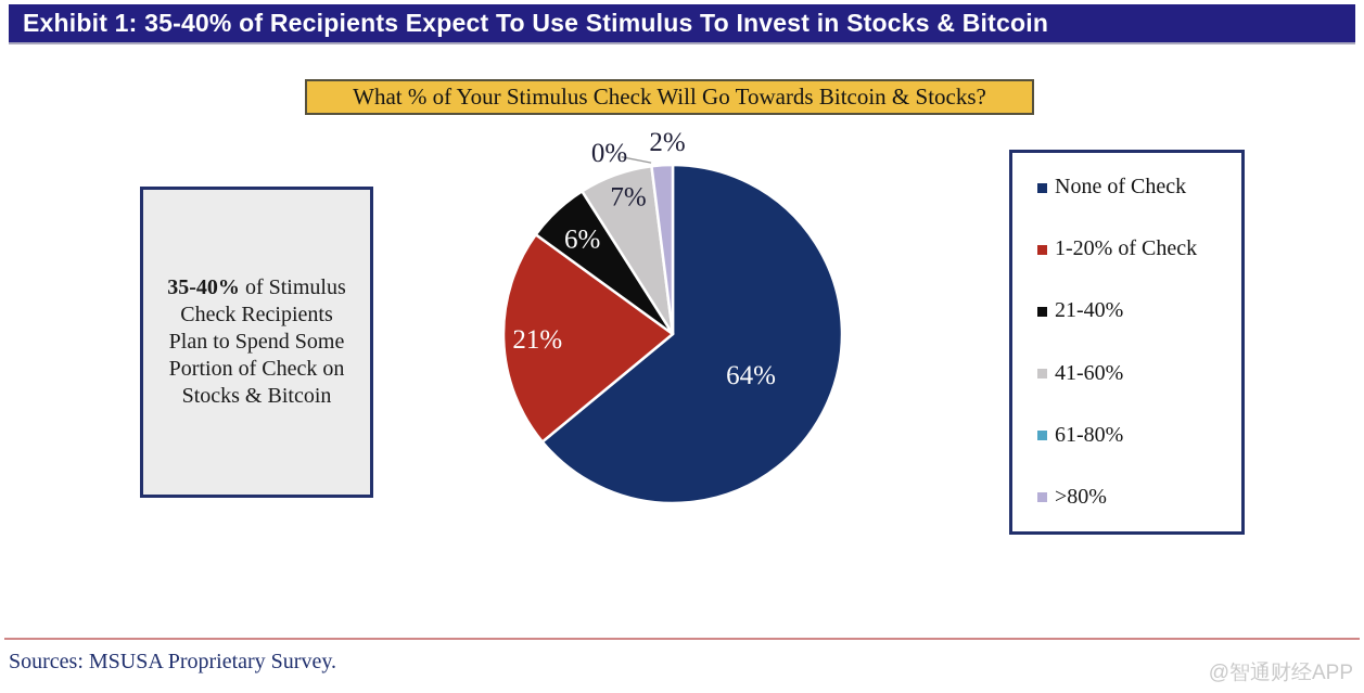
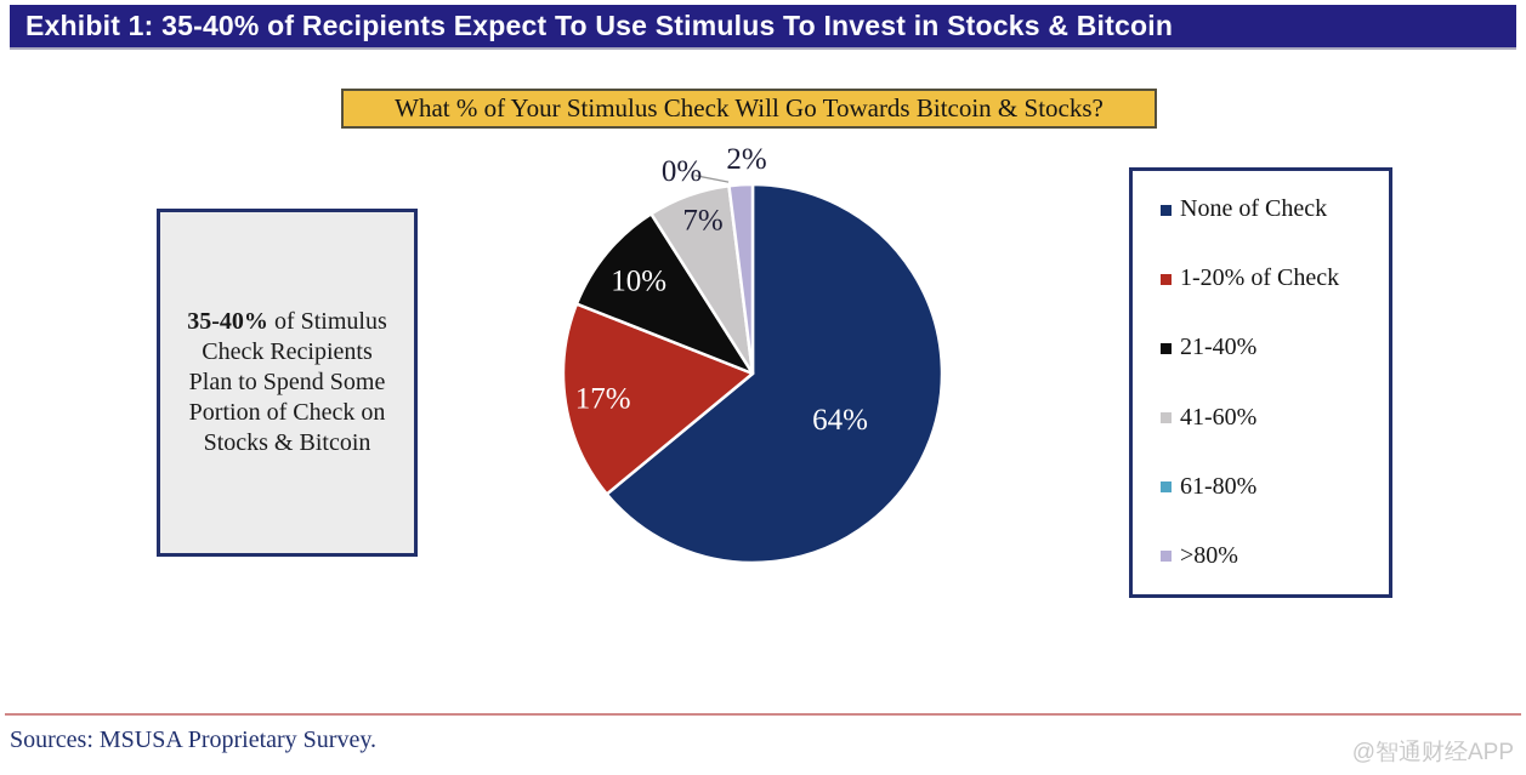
1-20% of Check: 21% -> 17%
21-40%: 6% -> 10%
